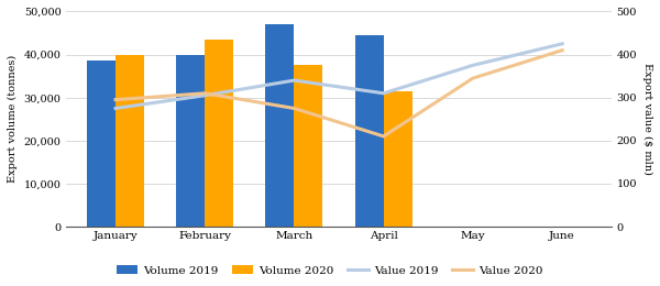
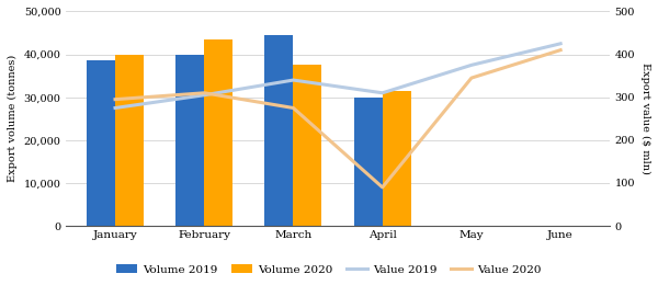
Volume 2019/March: 47,000 -> 44,500
Volume 2019/April: 44,500 -> 30,000
Value 2020/April: 210 -> 90
